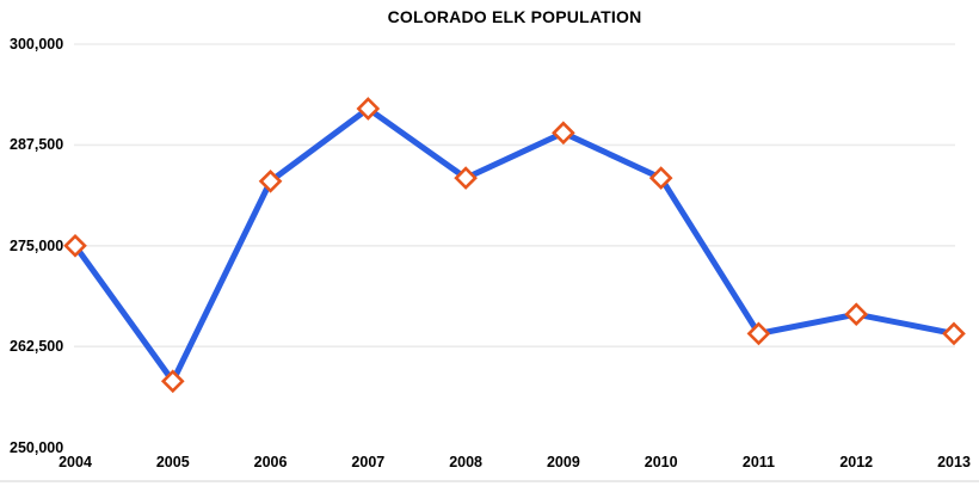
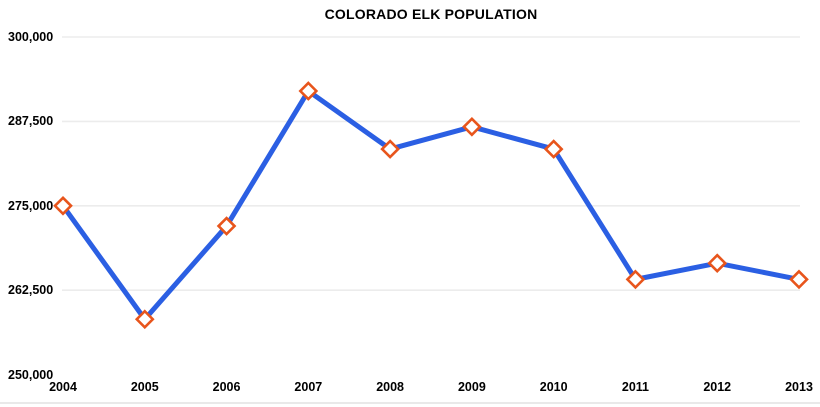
2006: 283000 -> 272000
2009: 289000 -> 287000
